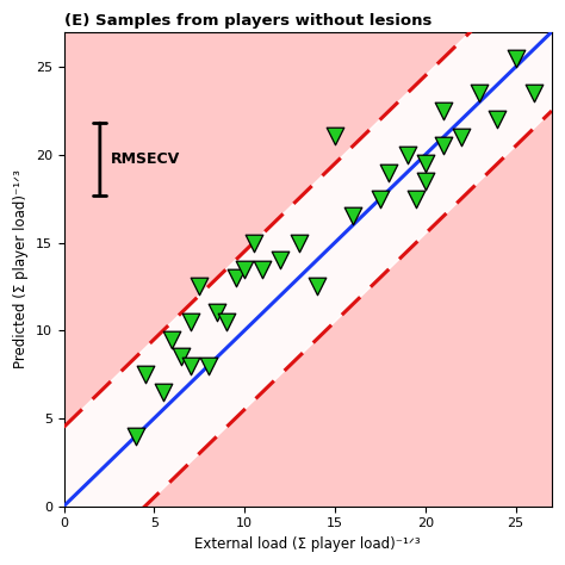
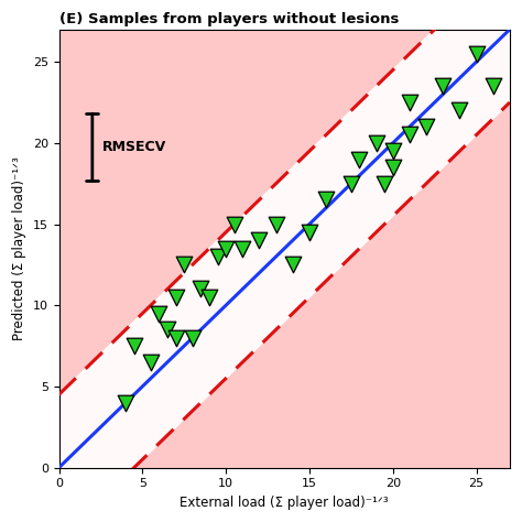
15: 21.1 -> 14.5
